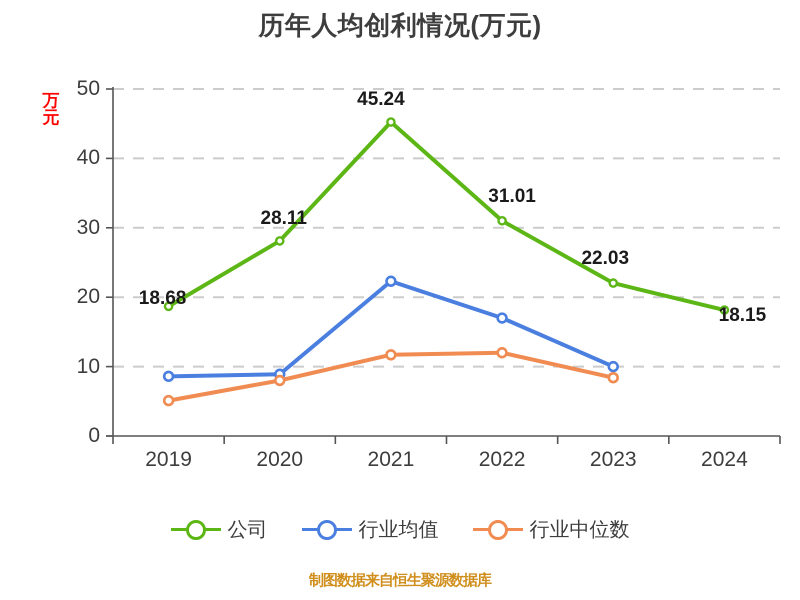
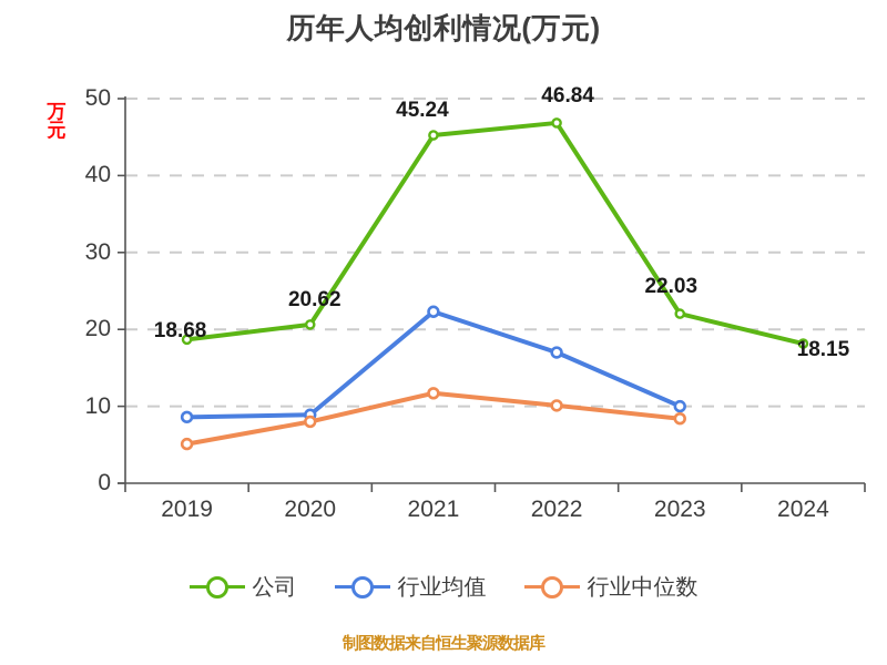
公司/2020: 28.11 -> 20.62
公司/2022: 31.01 -> 46.84
行业中位数/2022: 12 -> 10
